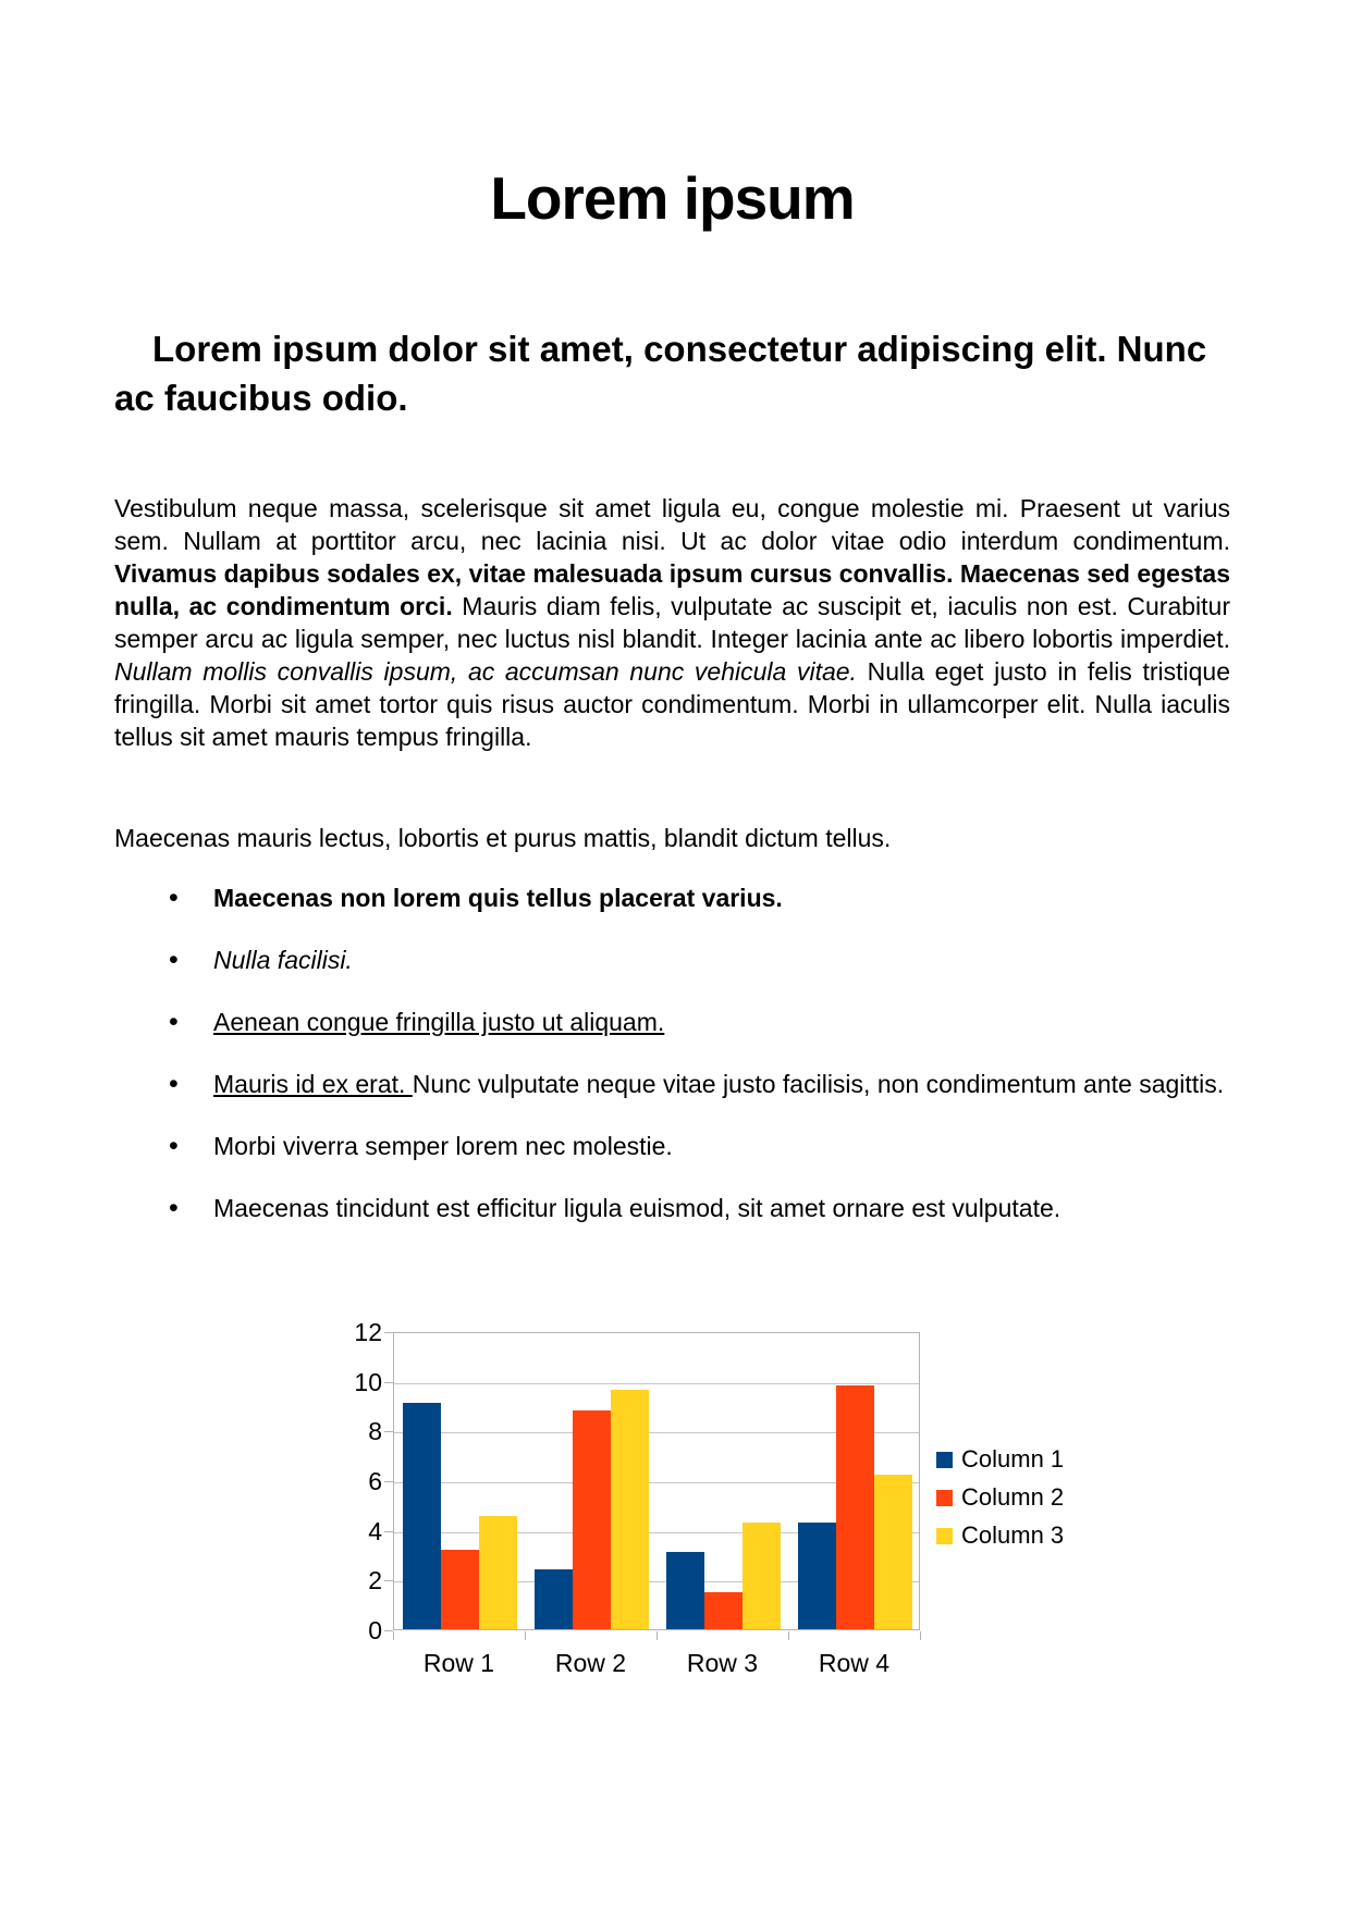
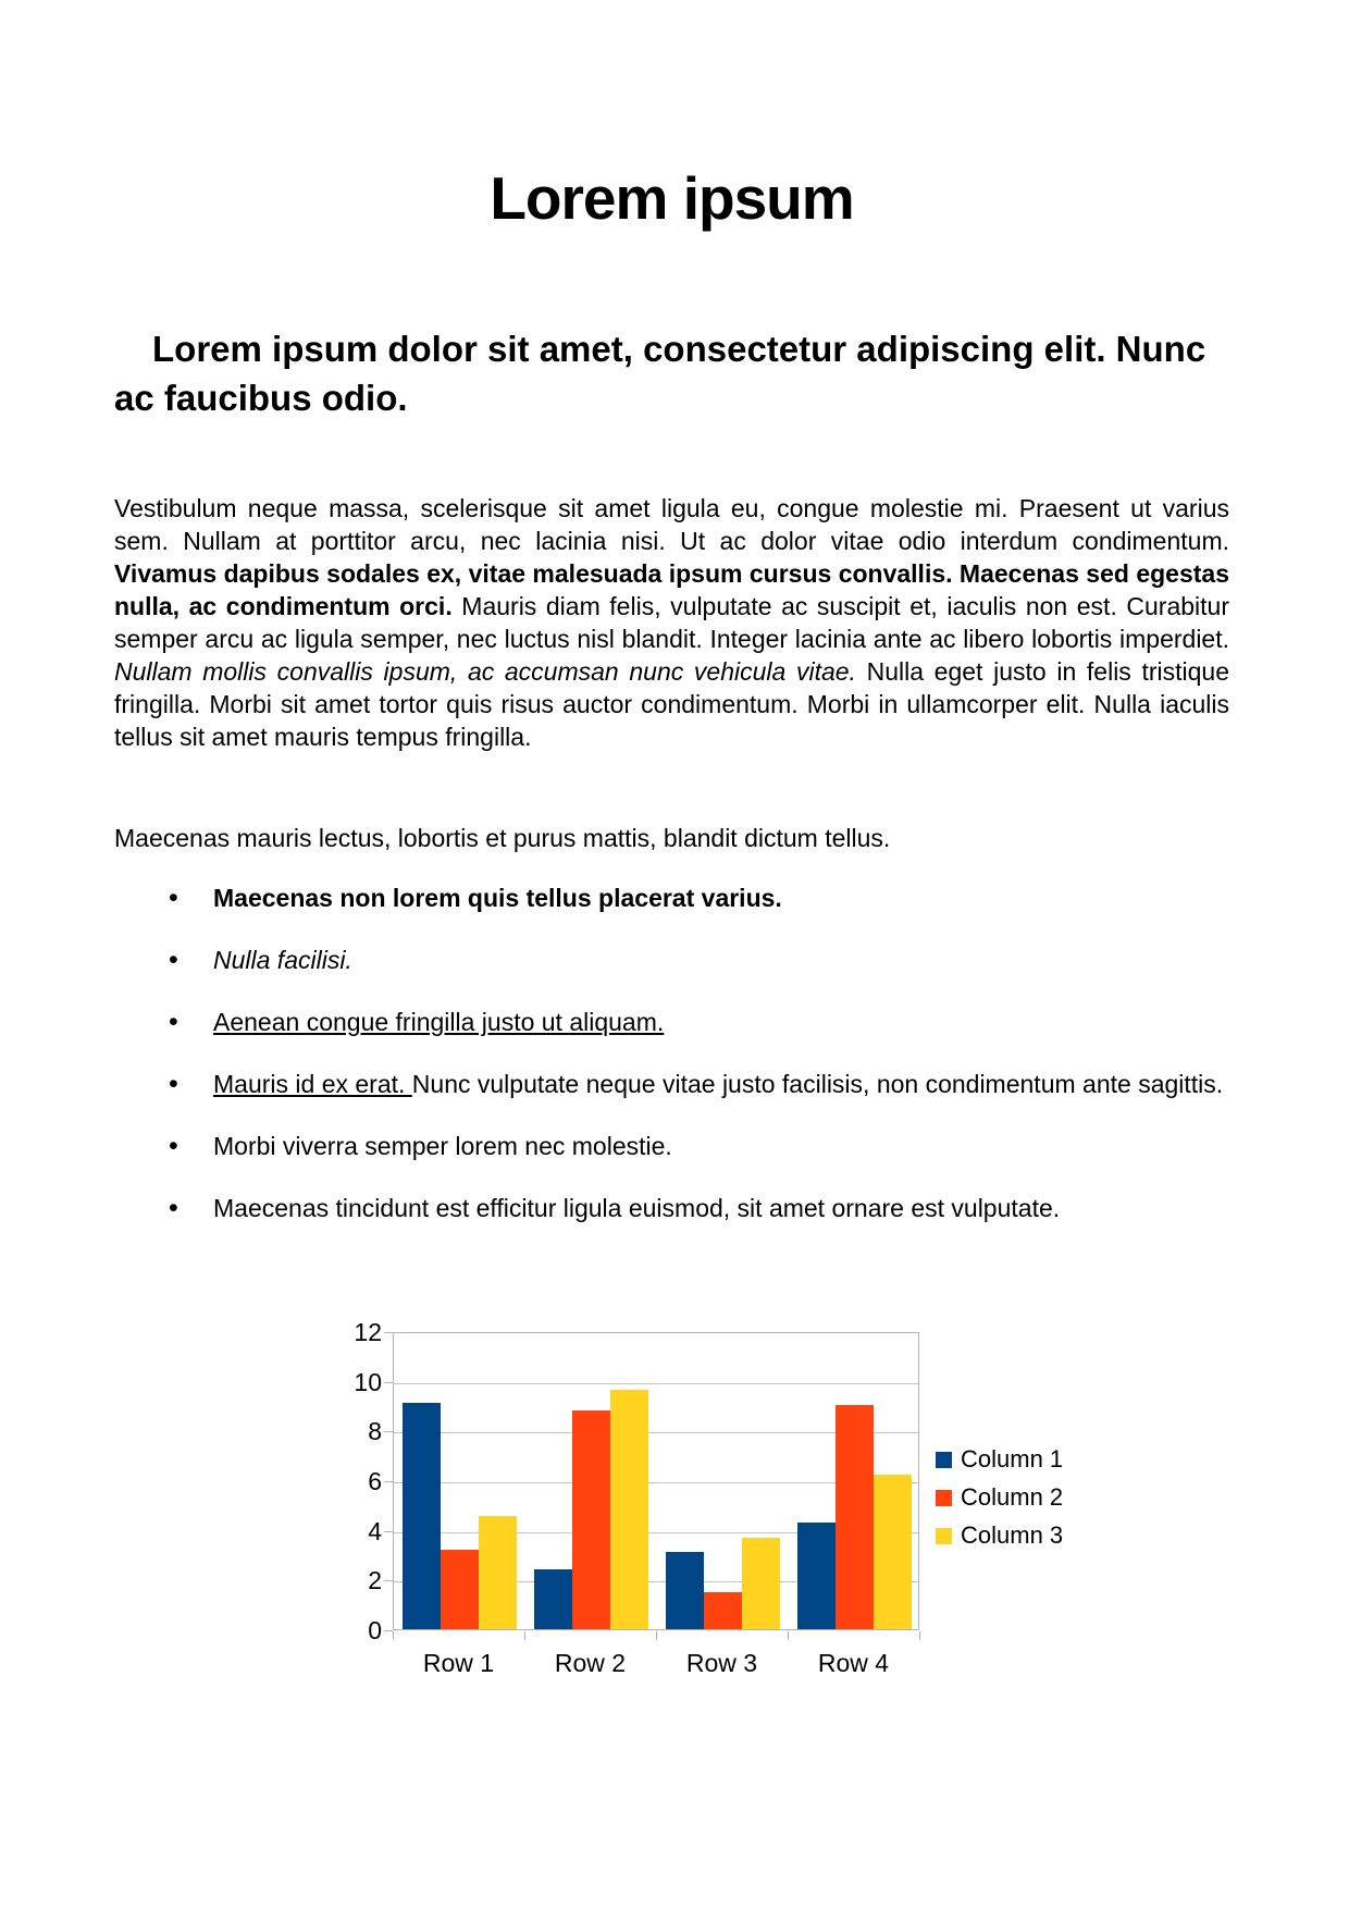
Column 3/Row 3: 4.3 -> 3.7
Column 2/Row 4: 9.8 -> 9.0
